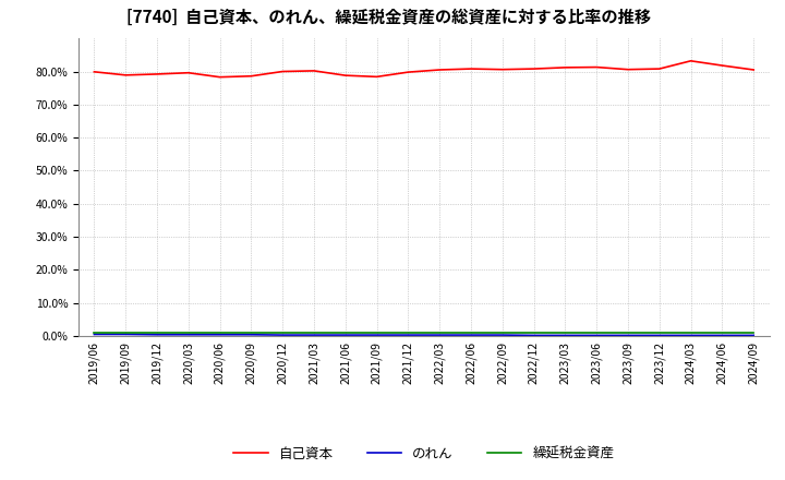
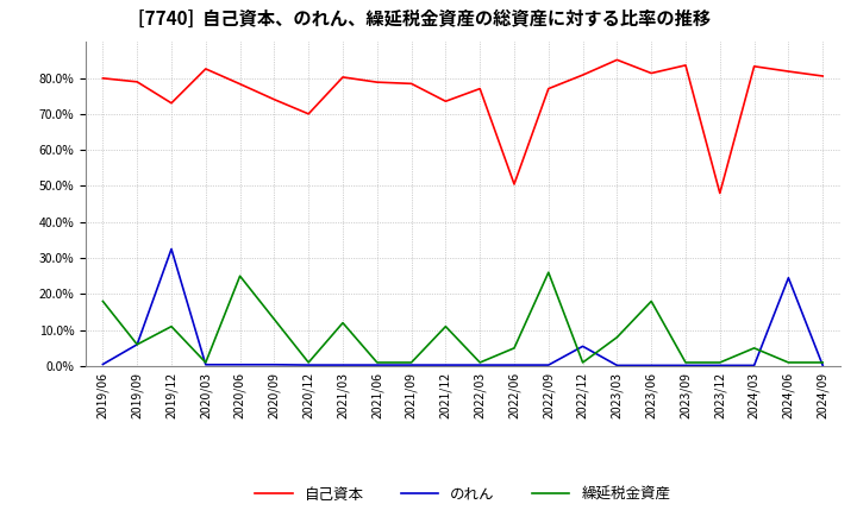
繰延税金資産/2019/06: 1% -> 18%
のれん/2019/09: 0.5% -> 6.0%
繰延税金資産/2019/09: 1% -> 6%
自己資本/2019/12: 79.2% -> 73.0%
のれん/2019/12: 0.4% -> 32.5%
繰延税金資産/2019/12: 1% -> 11%
自己資本/2020/03: 79.6% -> 82.5%
繰延税金資産/2020/06: 1% -> 25%
自己資本/2020/09: 78.6% -> 74.0%
繰延税金資産/2020/09: 1% -> 13%
自己資本/2020/12: 80.0% -> 70.0%
繰延税金資産/2021/03: 1% -> 12%
自己資本/2021/12: 79.8% -> 73.5%
繰延税金資産/2021/12: 1% -> 11%
自己資本/2022/03: 80.5% -> 77.0%
自己資本/2022/06: 80.8% -> 50.5%
繰延税金資産/2022/06: 1% -> 5%
自己資本/2022/09: 80.6% -> 77.0%
繰延税金資産/2022/09: 1% -> 26%
のれん/2022/12: 0.2% -> 5.5%
自己資本/2023/03: 81.2% -> 85.0%
繰延税金資産/2023/03: 1% -> 8%
繰延税金資産/2023/06: 1% -> 18%
自己資本/2023/09: 80.6% -> 83.5%
自己資本/2023/12: 80.8% -> 48.0%
繰延税金資産/2024/03: 1% -> 5%
のれん/2024/06: 0.2% -> 24.5%
